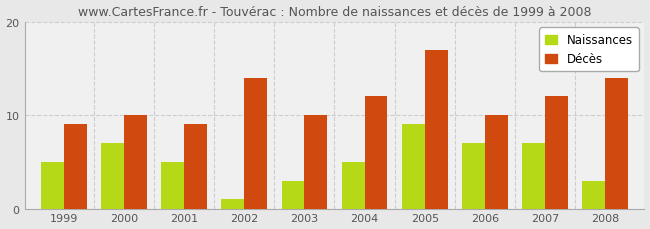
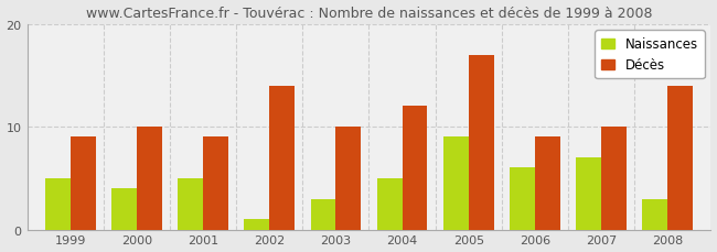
Naissances/2000: 7 -> 4
Naissances/2006: 7 -> 6
Décès/2006: 10 -> 9
Décès/2007: 12 -> 10
